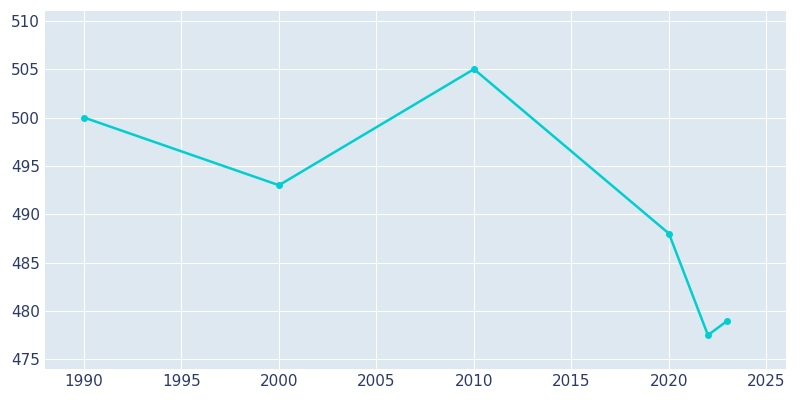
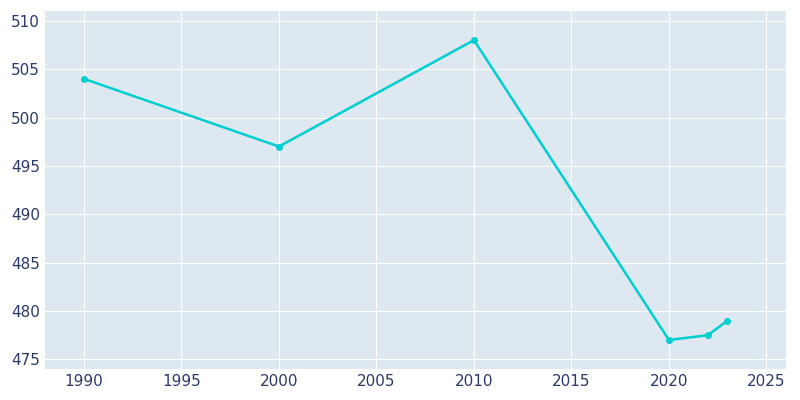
1990: 500.0 -> 504.0
2000: 493.0 -> 497.0
2010: 505.0 -> 508.0
2020: 488.0 -> 477.0
